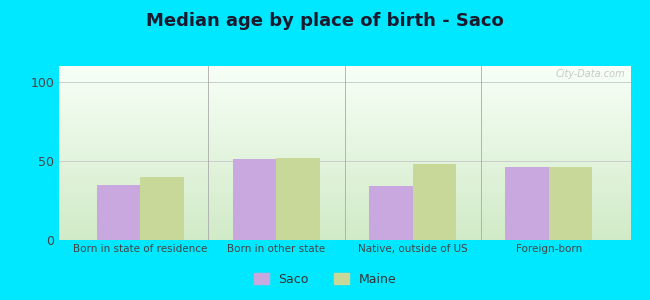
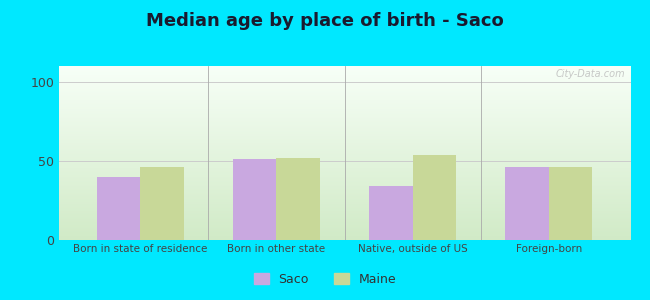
Saco/Born in state of residence: 35 -> 40
Maine/Born in state of residence: 40 -> 46
Maine/Native, outside of US: 48 -> 54
